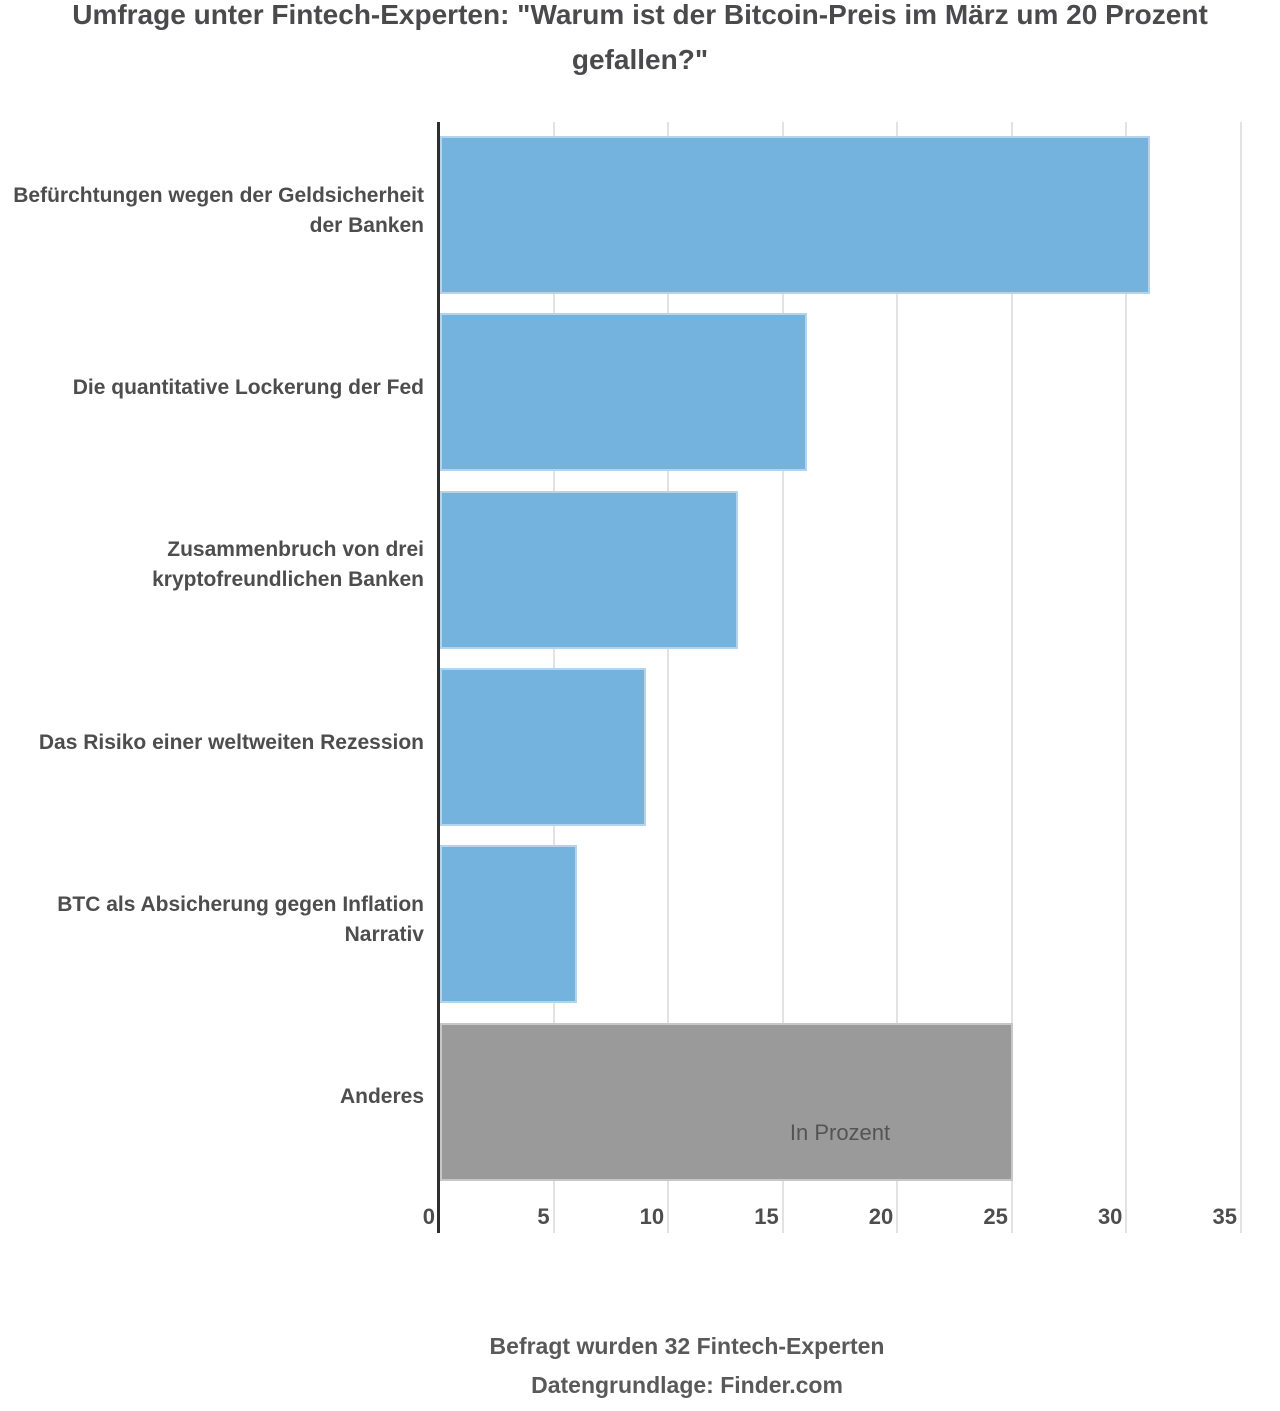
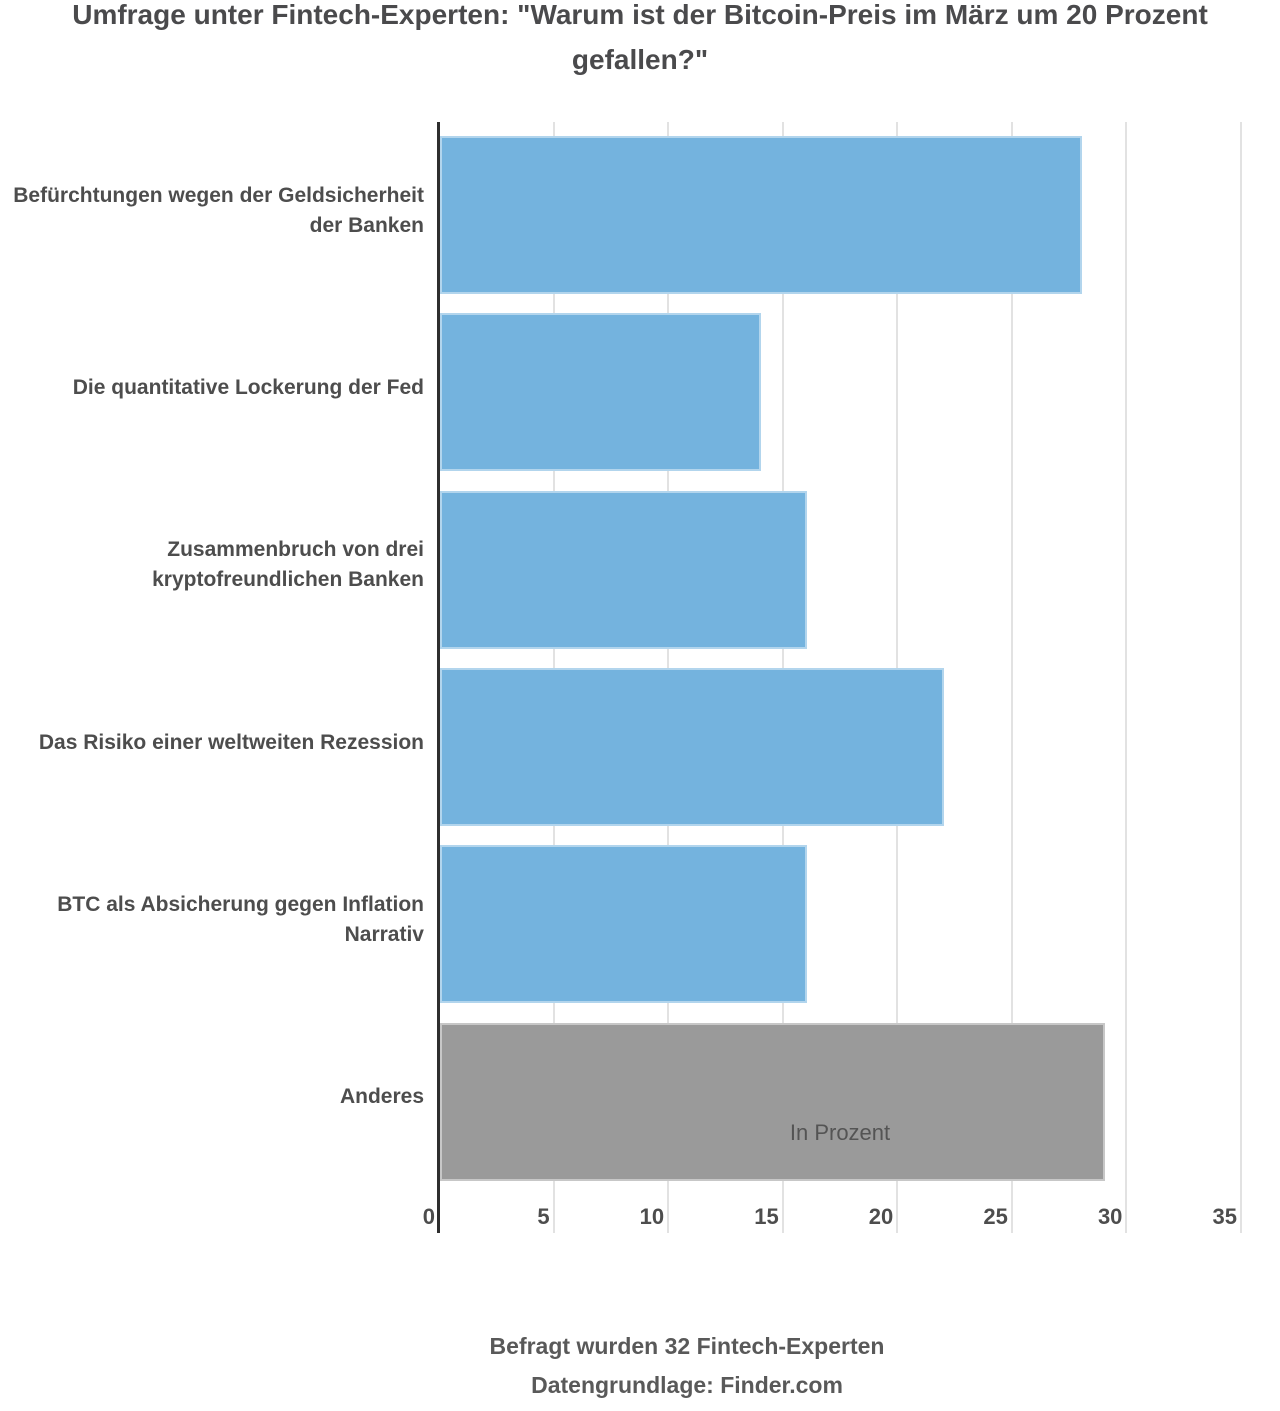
Befürchtungen wegen der Geldsicherheit der Banken: 31 -> 28
Die quantitative Lockerung der Fed: 16 -> 14
Zusammenbruch von drei kryptofreundlichen Banken: 13 -> 16
Das Risiko einer weltweiten Rezession: 9 -> 22
BTC als Absicherung gegen Inflation Narrativ: 6 -> 16
Anderes: 25 -> 29
